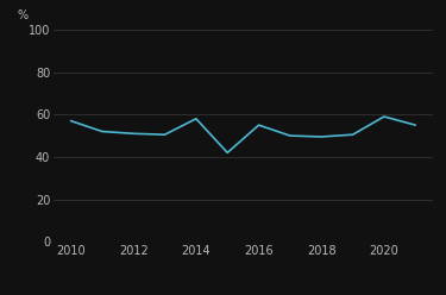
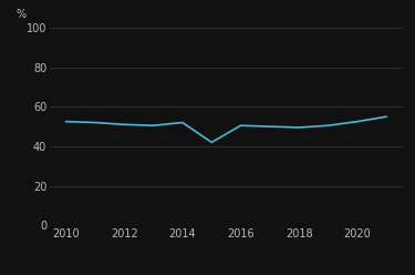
2010: 57 -> 52
2014: 58 -> 52
2016: 55 -> 50
2020: 59 -> 52
